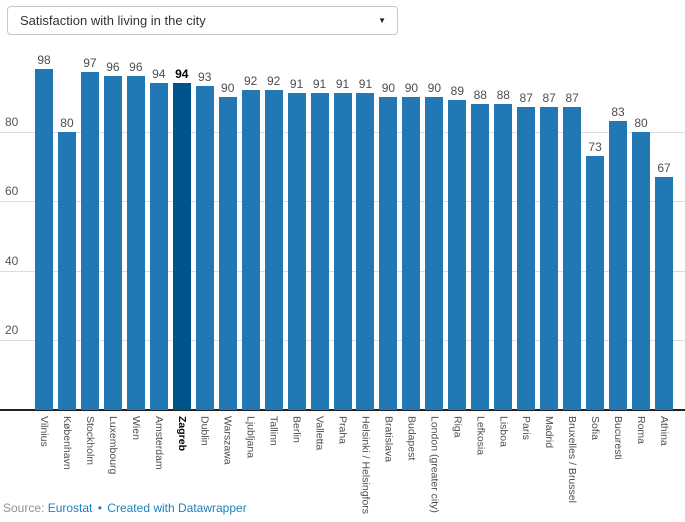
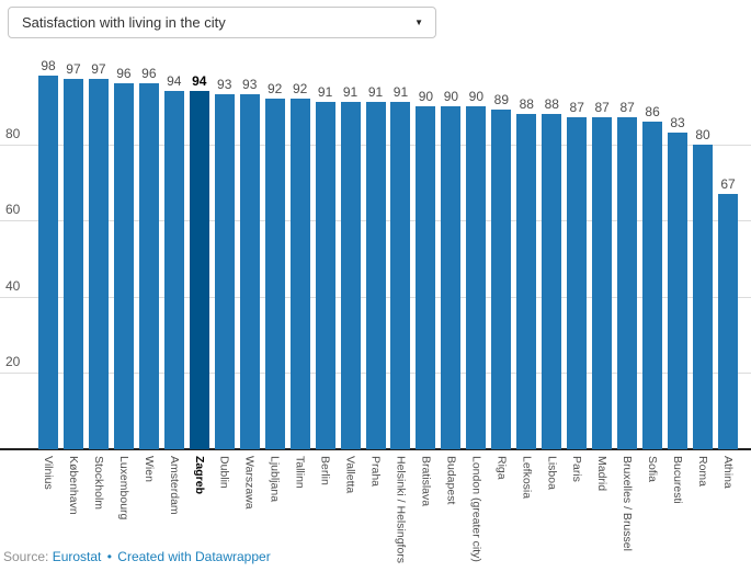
København: 80 -> 97
Warszawa: 90 -> 93
Sofia: 73 -> 86
